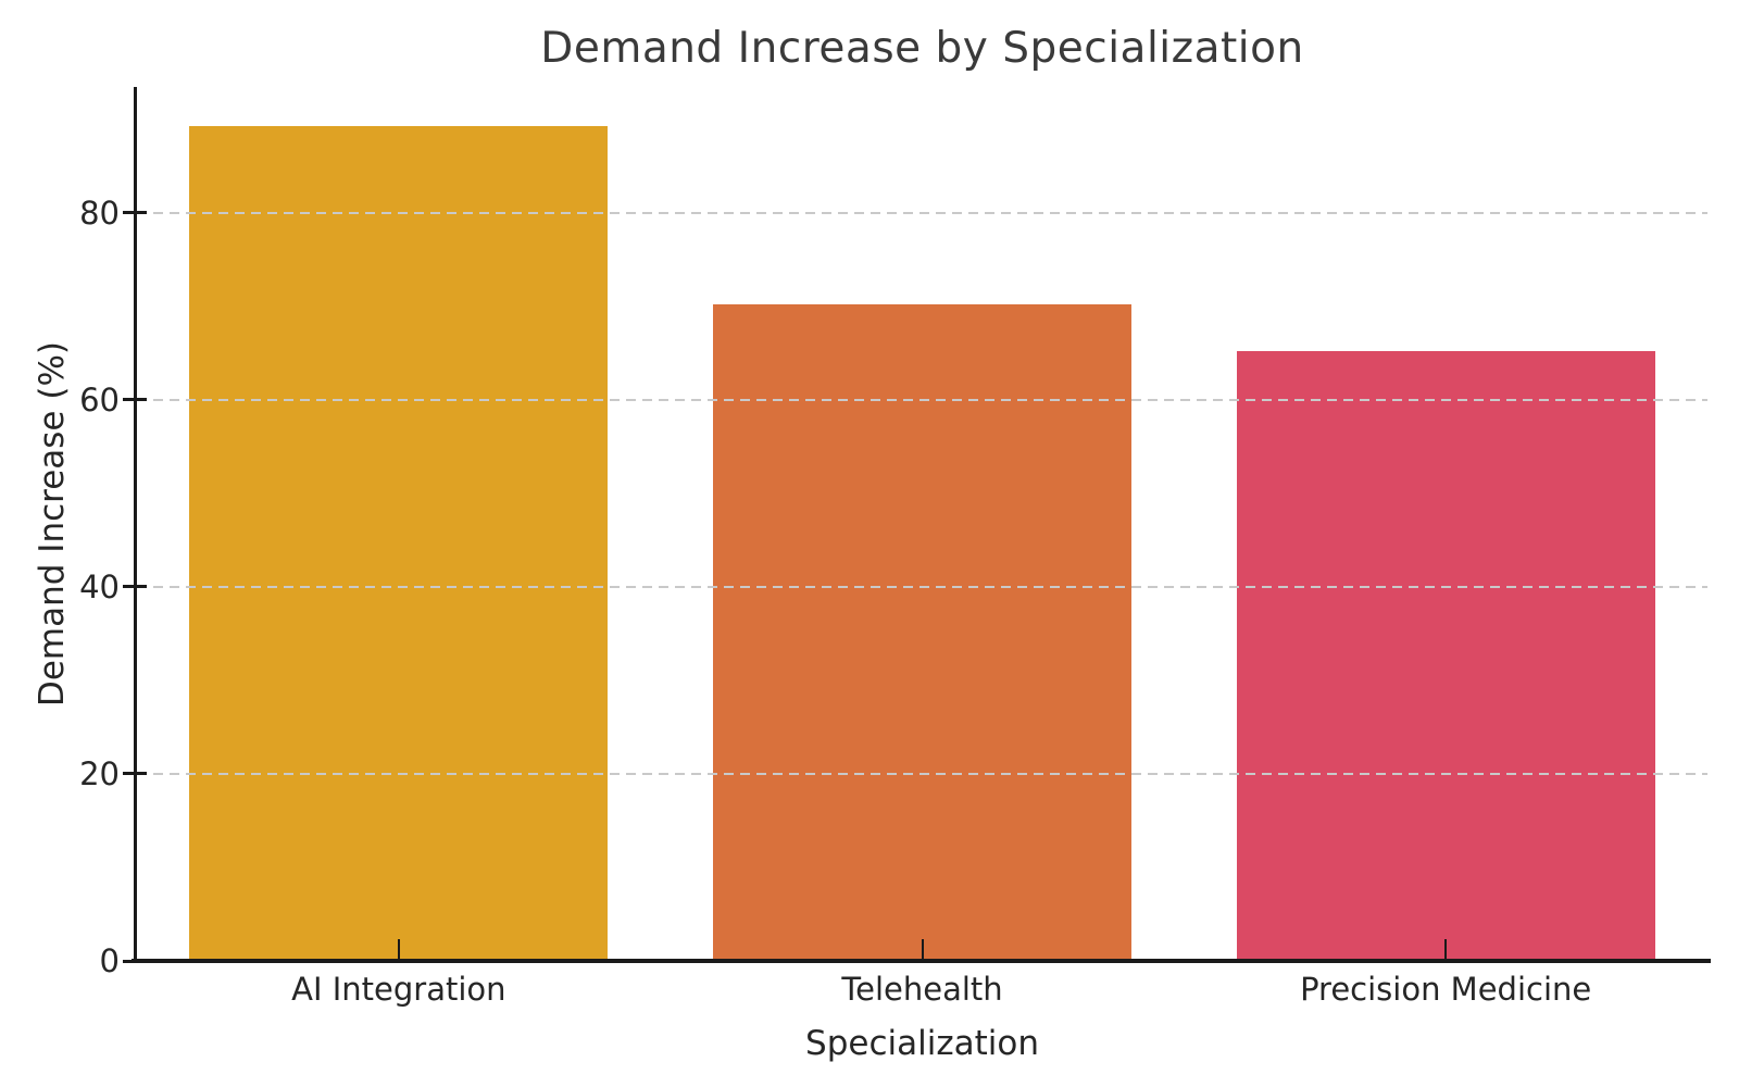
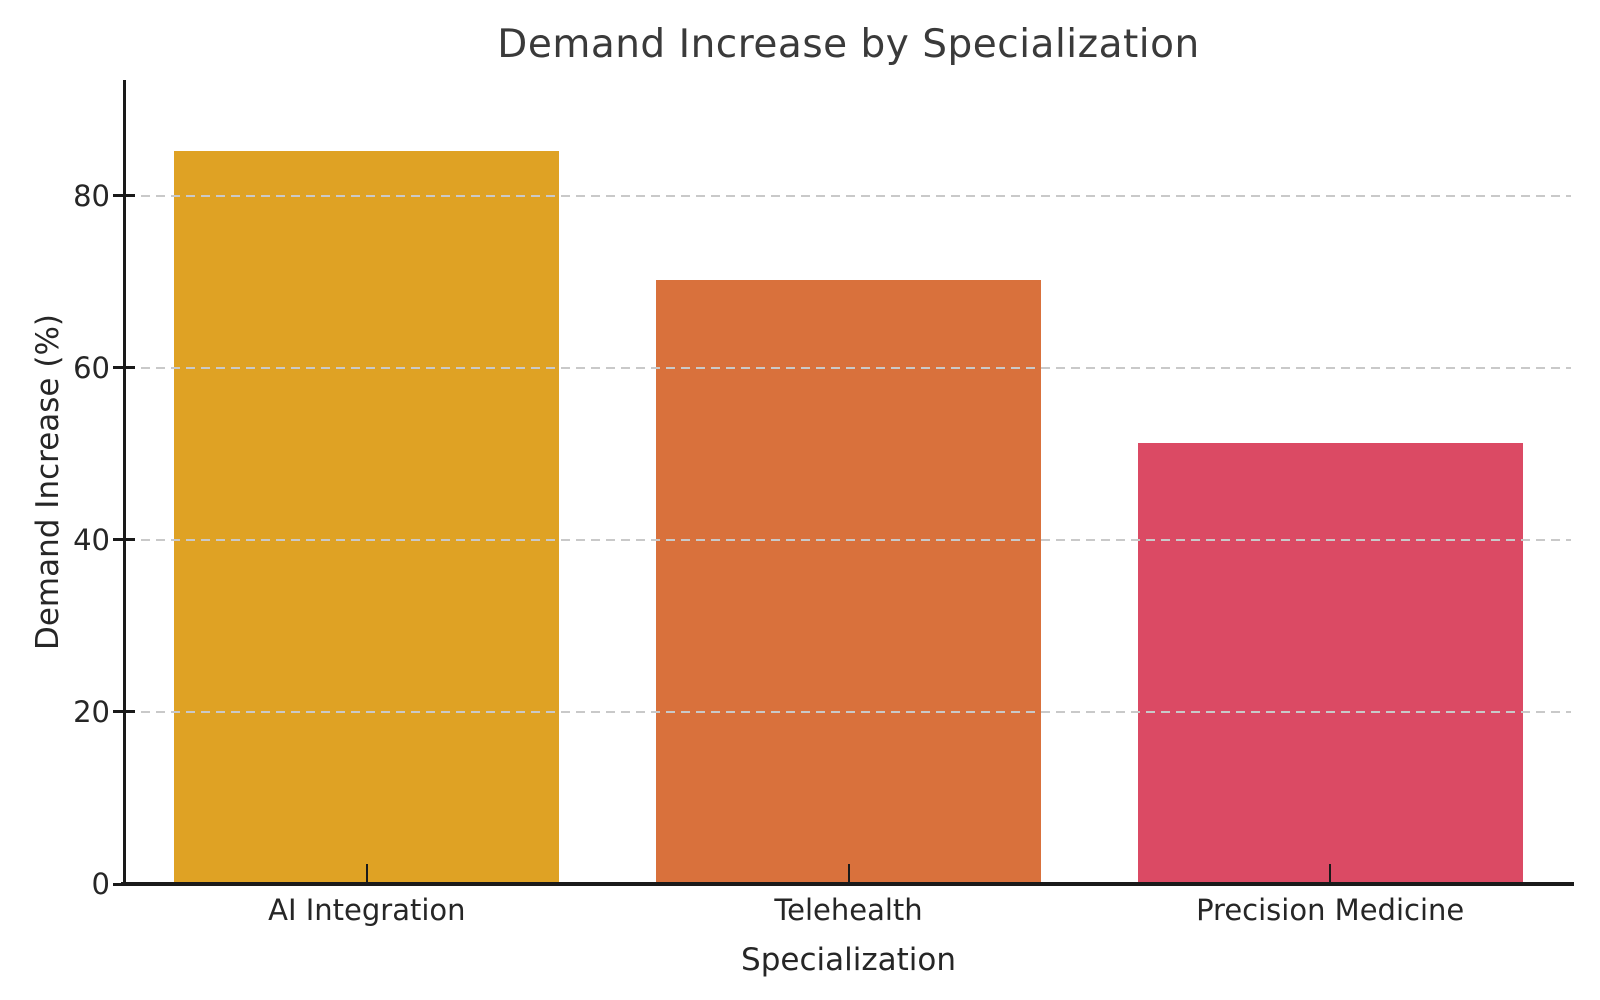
AI Integration: 89 -> 85
Precision Medicine: 65 -> 51
